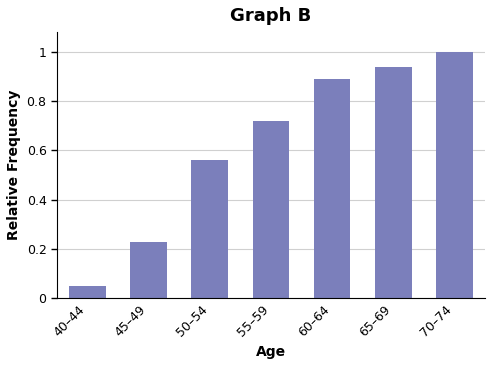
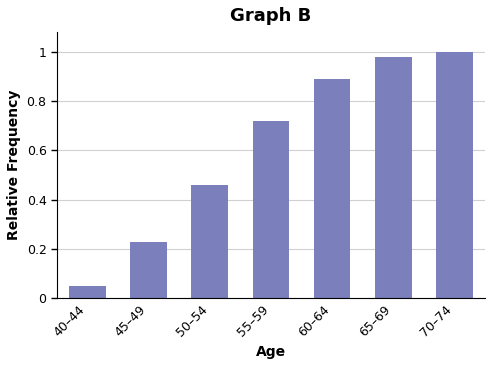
50–54: 0.56 -> 0.46
65–69: 0.94 -> 0.98
